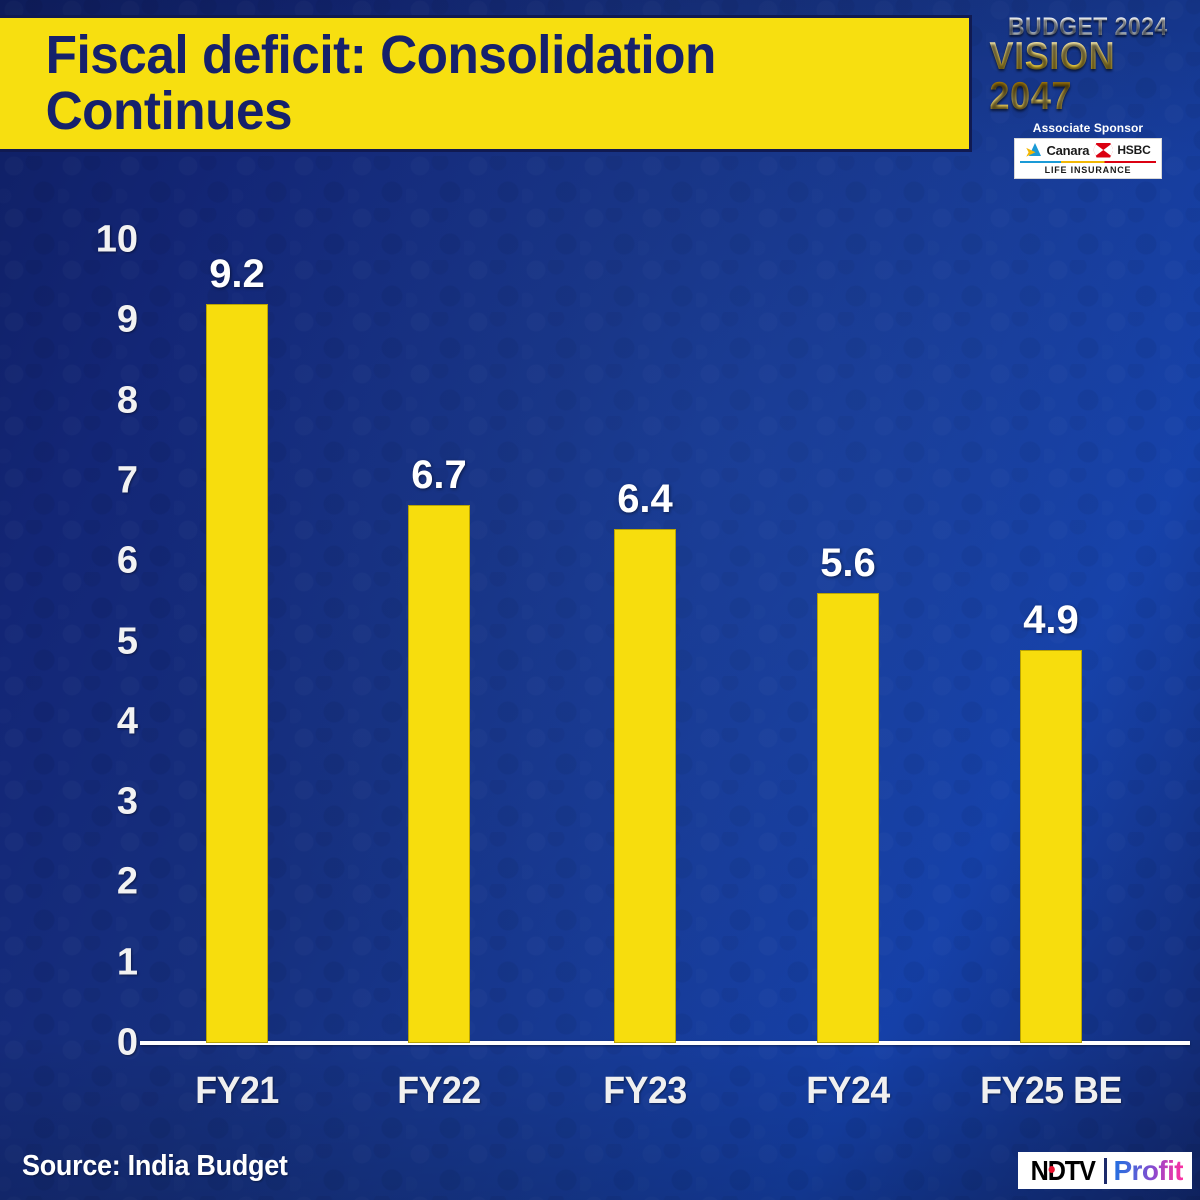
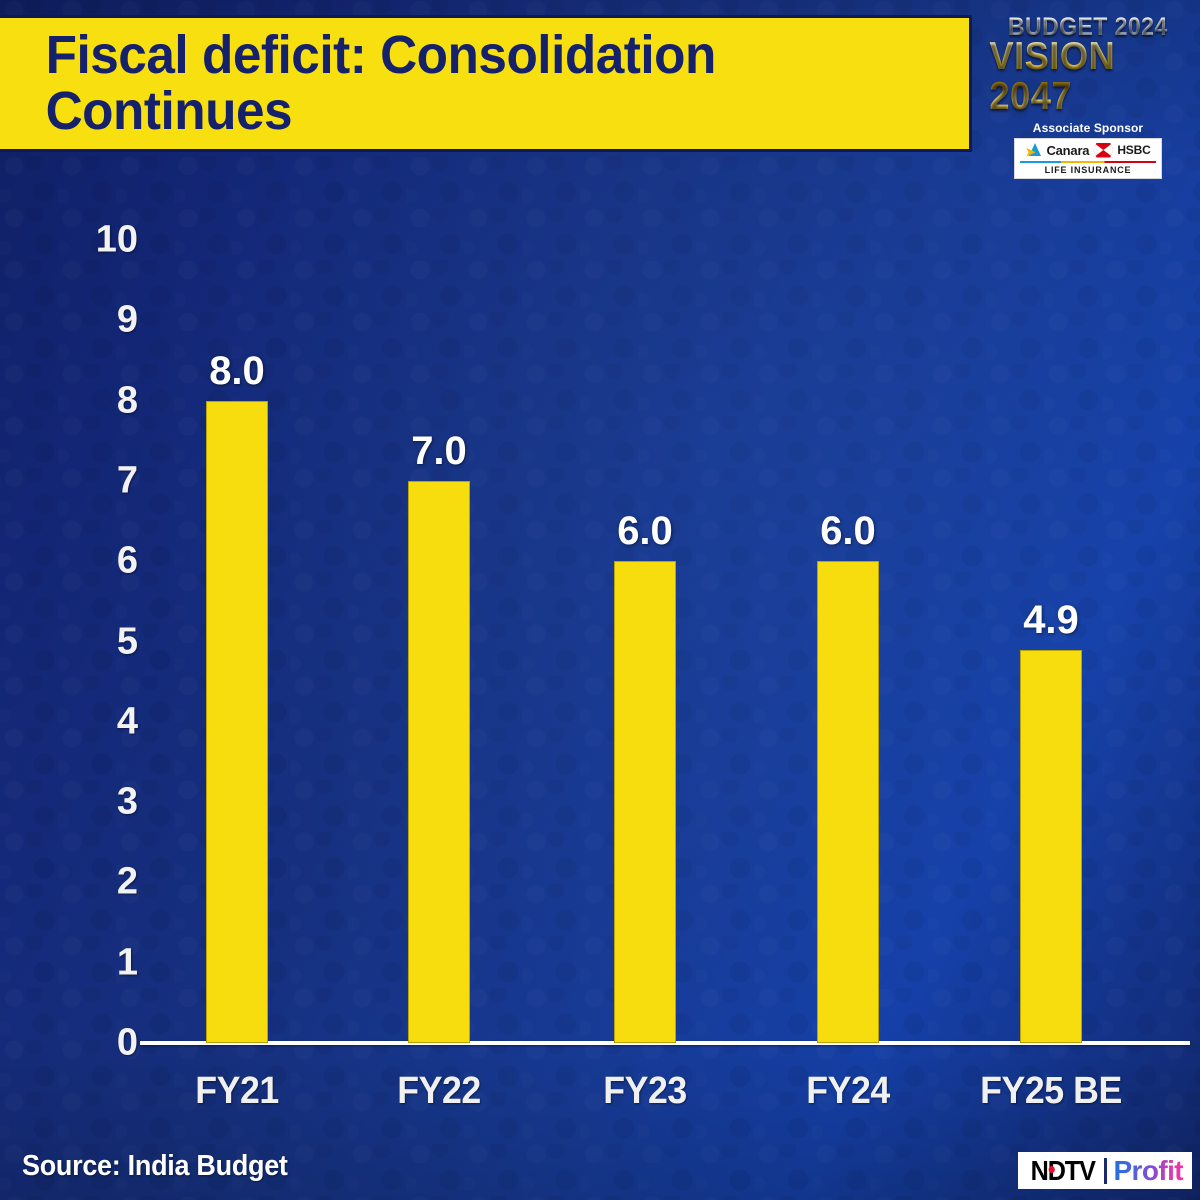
FY21: 9.2 -> 8.0
FY22: 6.7 -> 7.0
FY23: 6.4 -> 6.0
FY24: 5.6 -> 6.0
